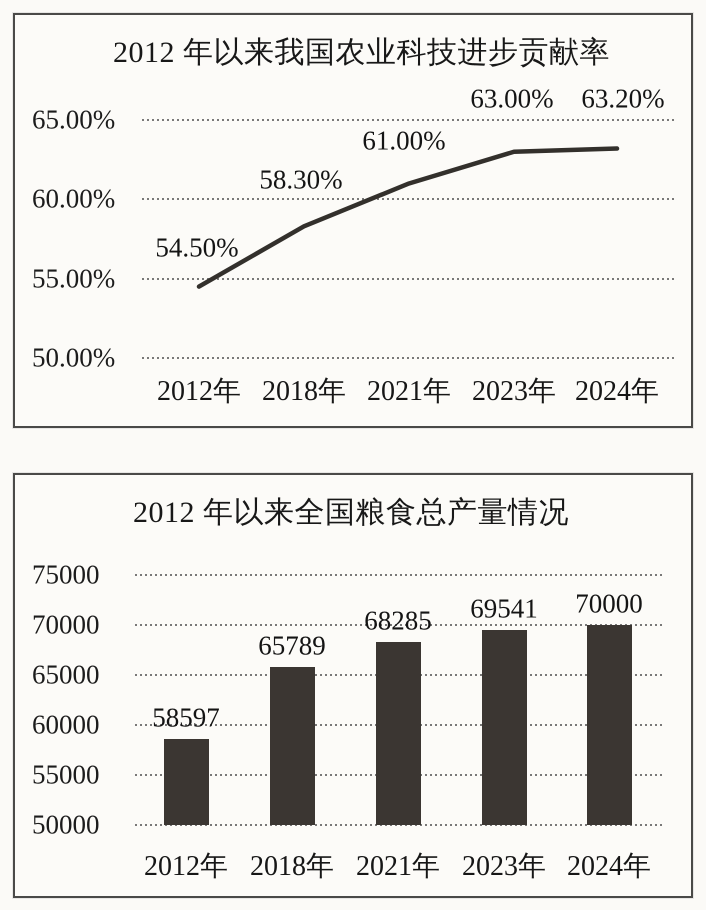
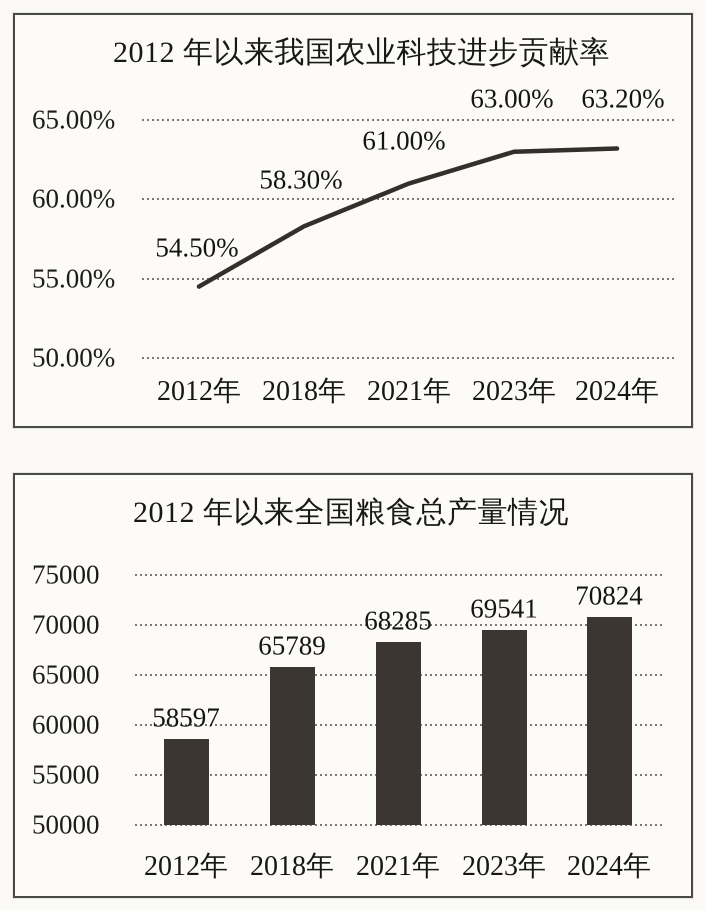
2012 年以来全国粮食总产量情况/2024年: 70000 -> 70824
